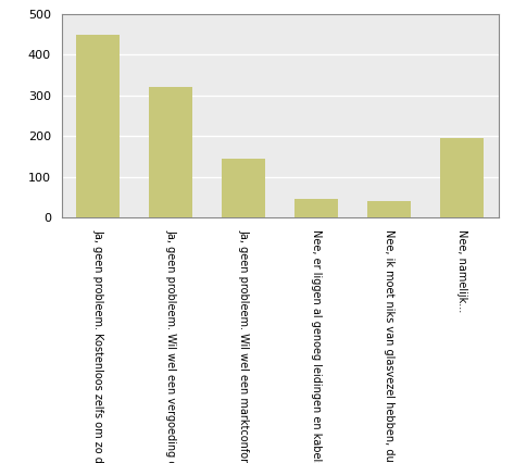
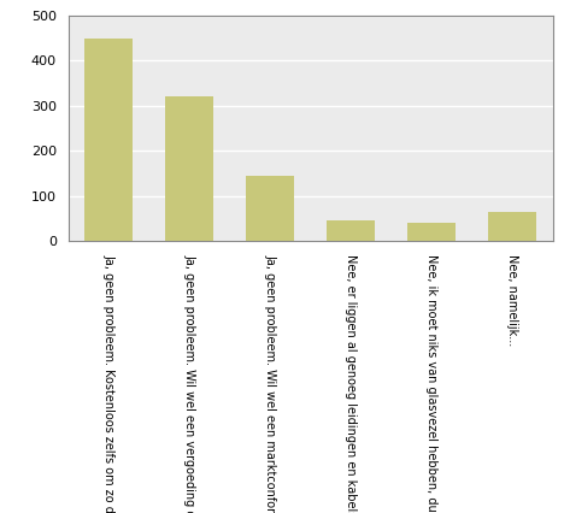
Nee, namelijk...: 195 -> 65
